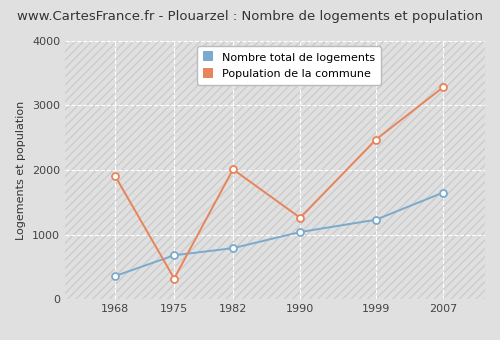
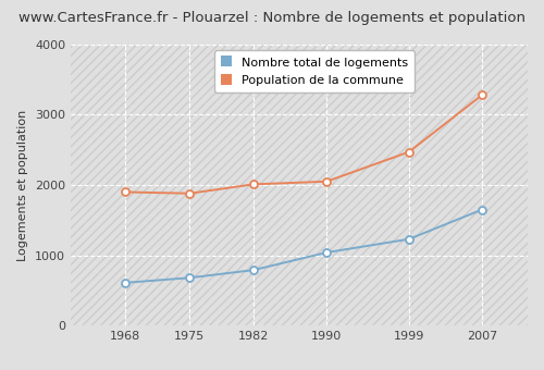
Nombre total de logements/1968: 360 -> 610
Population de la commune/1975: 320 -> 1880
Population de la commune/1990: 1260 -> 2050
